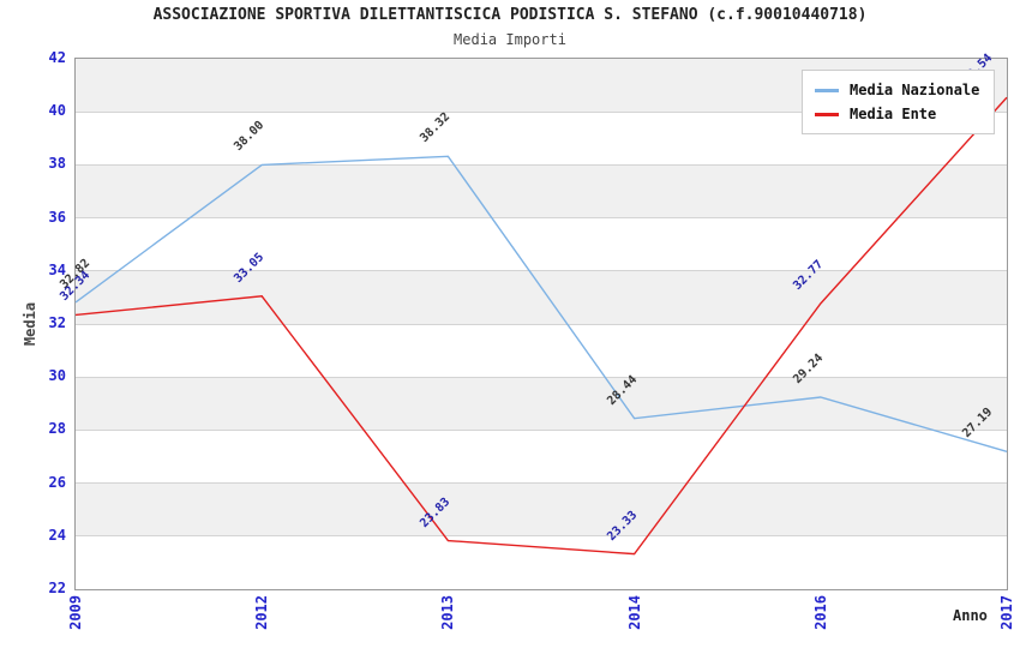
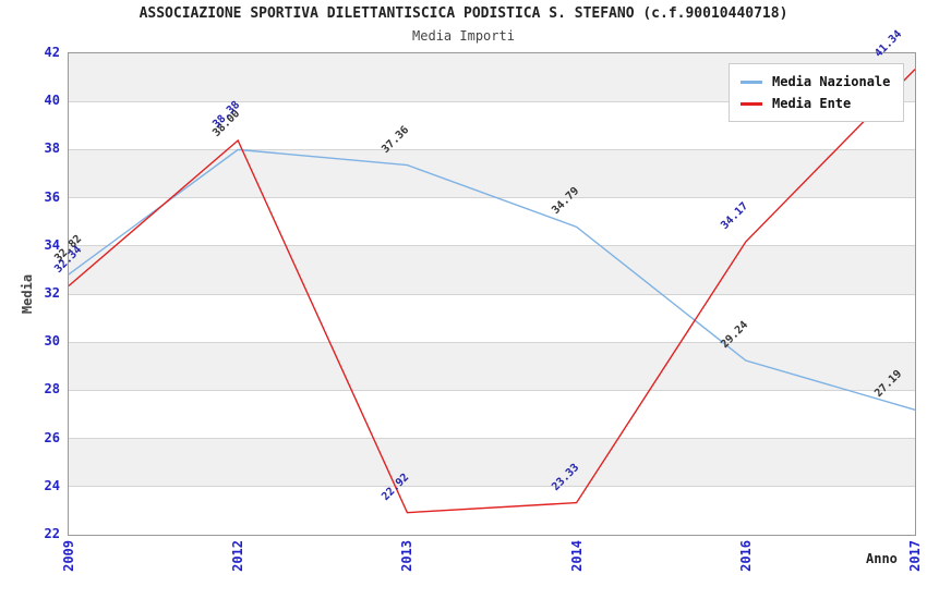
Media Ente/2012: 33.05 -> 38.38
Media Nazionale/2013: 38.32 -> 37.36
Media Ente/2013: 23.83 -> 22.92
Media Nazionale/2014: 28.44 -> 34.79
Media Ente/2016: 32.77 -> 34.17
Media Ente/2017: 40.54 -> 41.34
